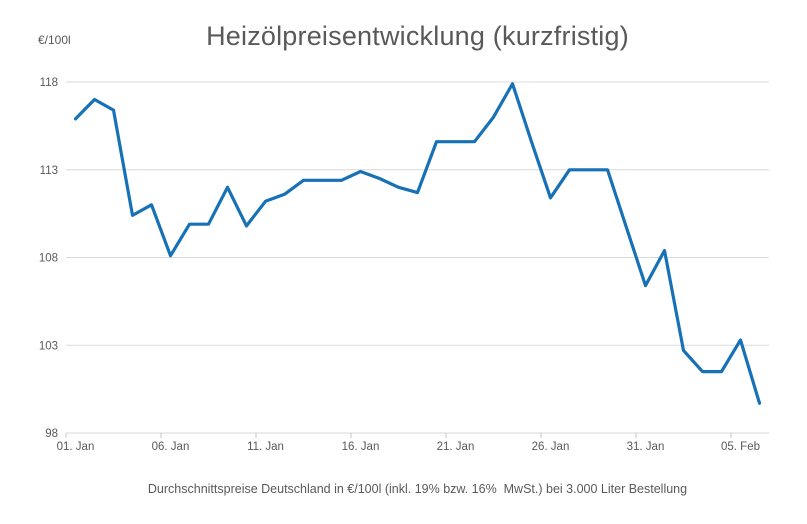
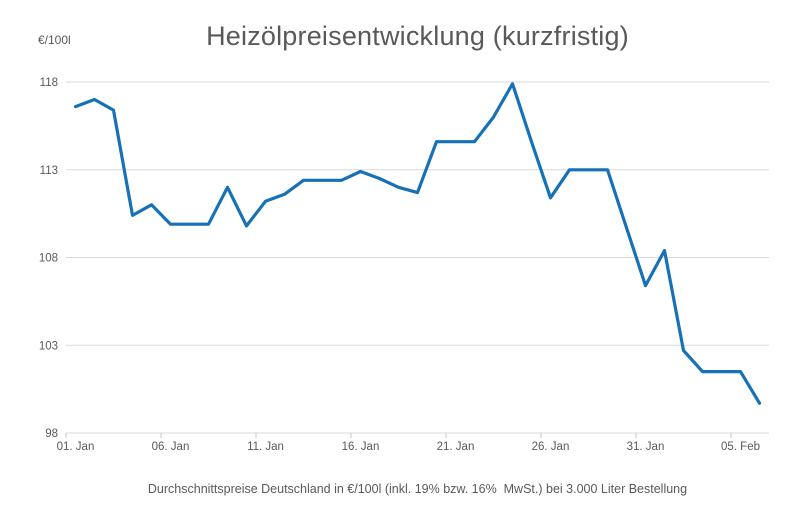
01. Jan: 115.9 -> 116.6
06. Jan: 108.1 -> 109.9
05. Feb: 103.3 -> 101.5
